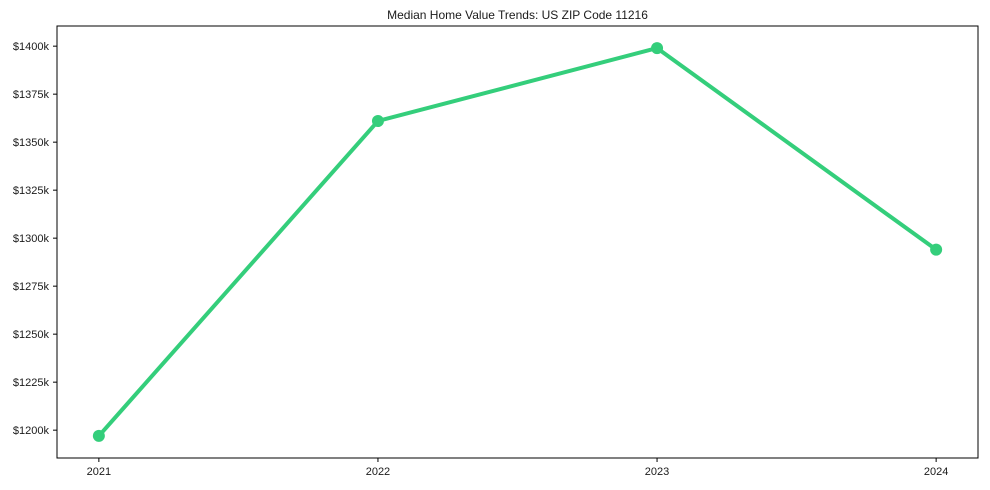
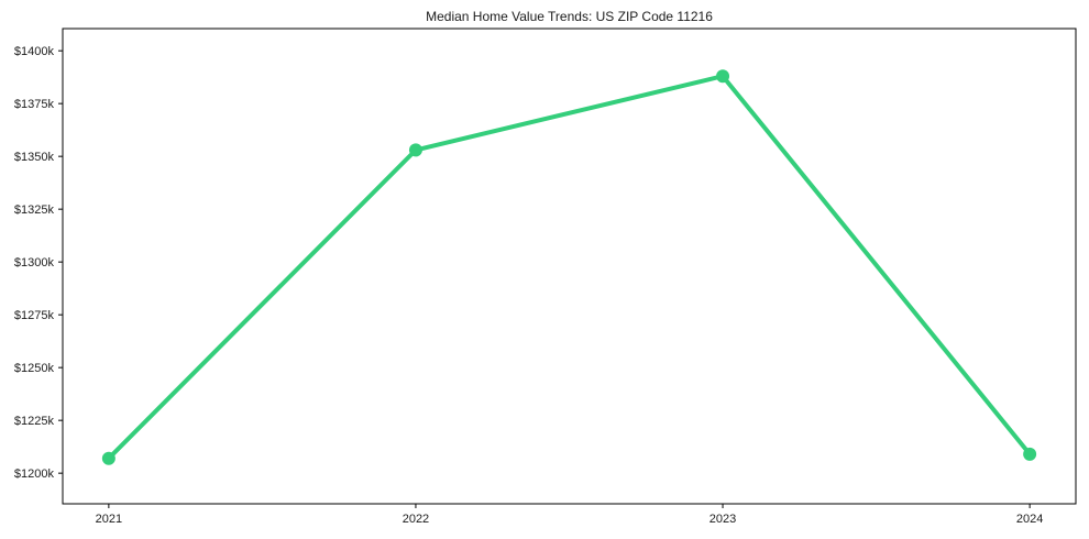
2021: $1197k -> $1207k
2022: $1361k -> $1353k
2023: $1399k -> $1388k
2024: $1294k -> $1209k
